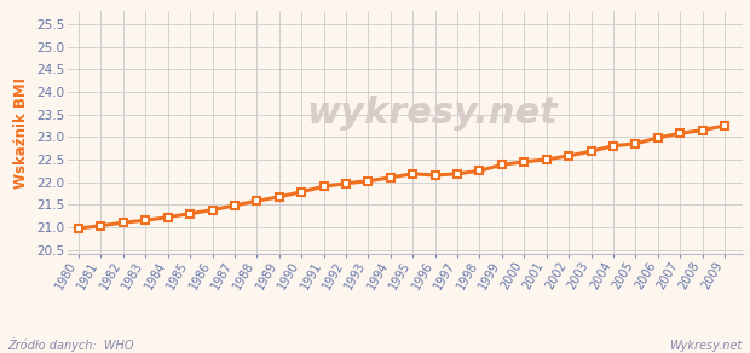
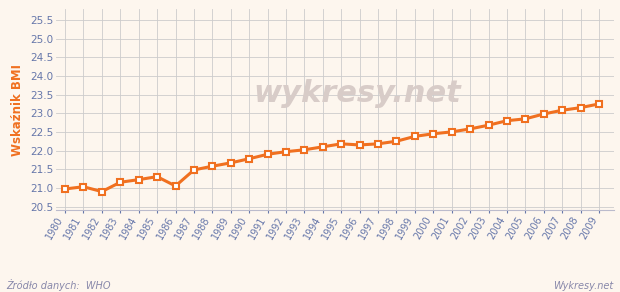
1982: 21.10 -> 20.90
1986: 21.38 -> 21.05
